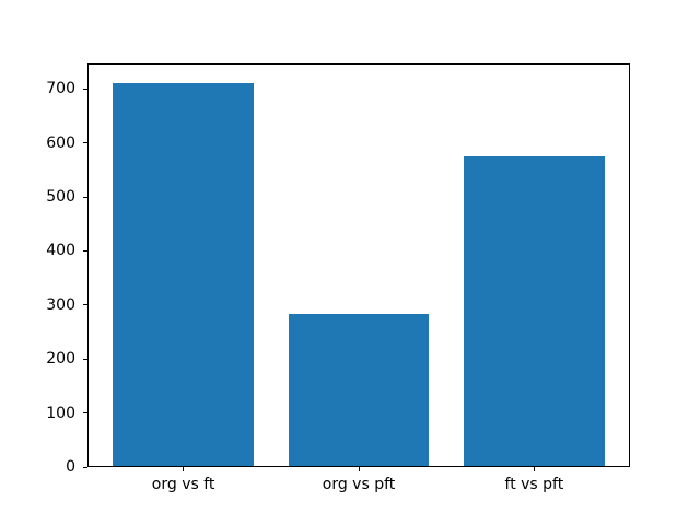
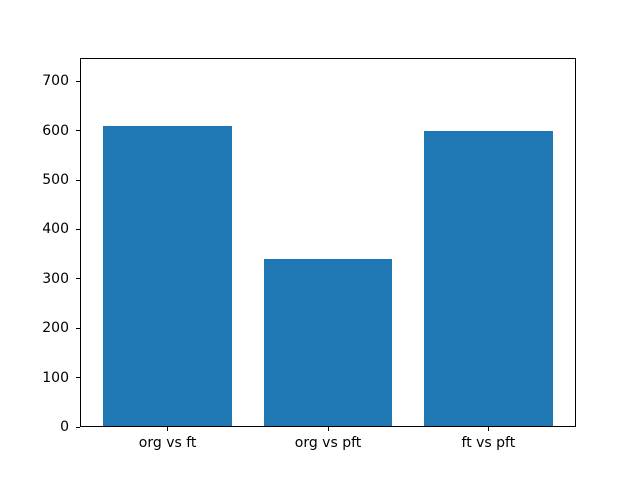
org vs ft: 710 -> 610
org vs pft: 280 -> 340
ft vs pft: 580 -> 600
